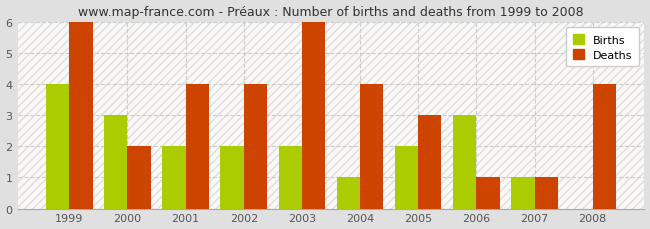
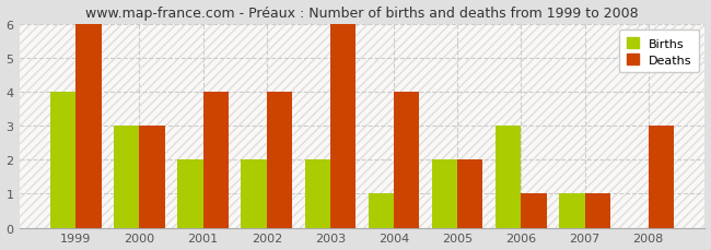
Deaths/2000: 2 -> 3
Deaths/2005: 3 -> 2
Deaths/2008: 4 -> 3
